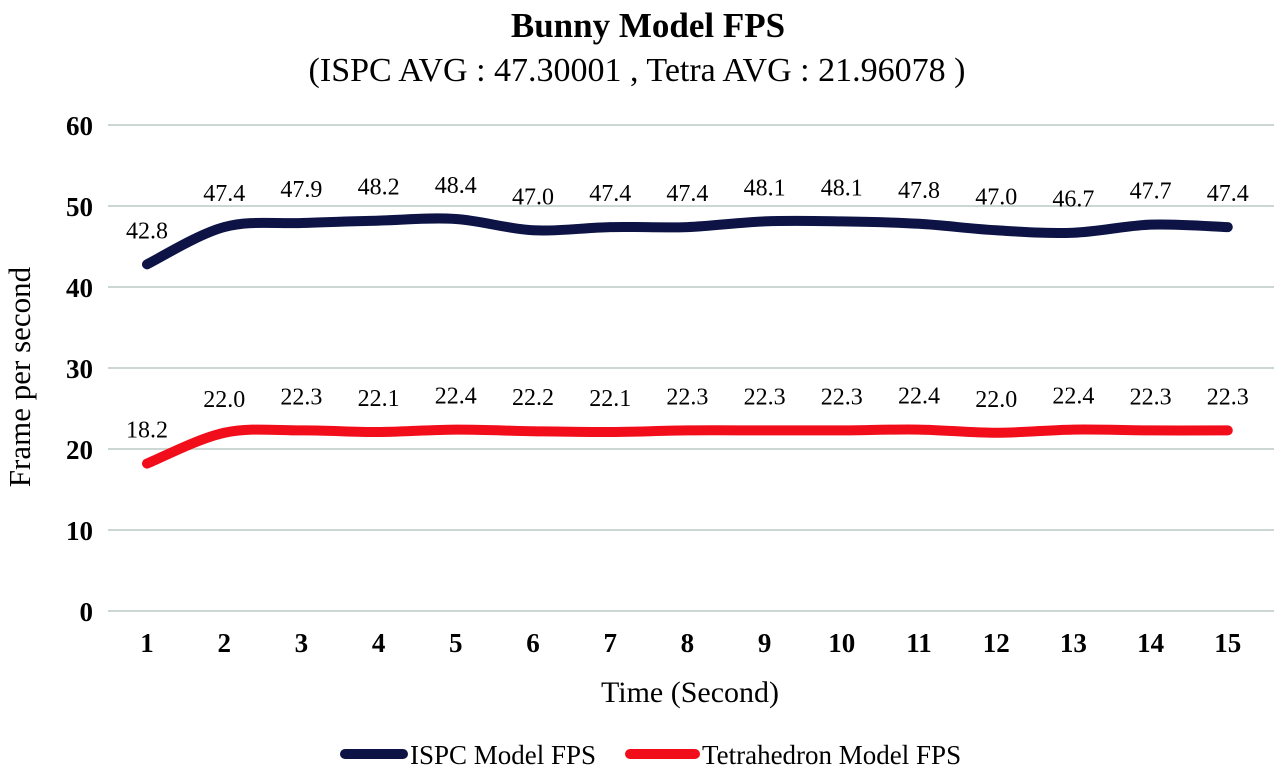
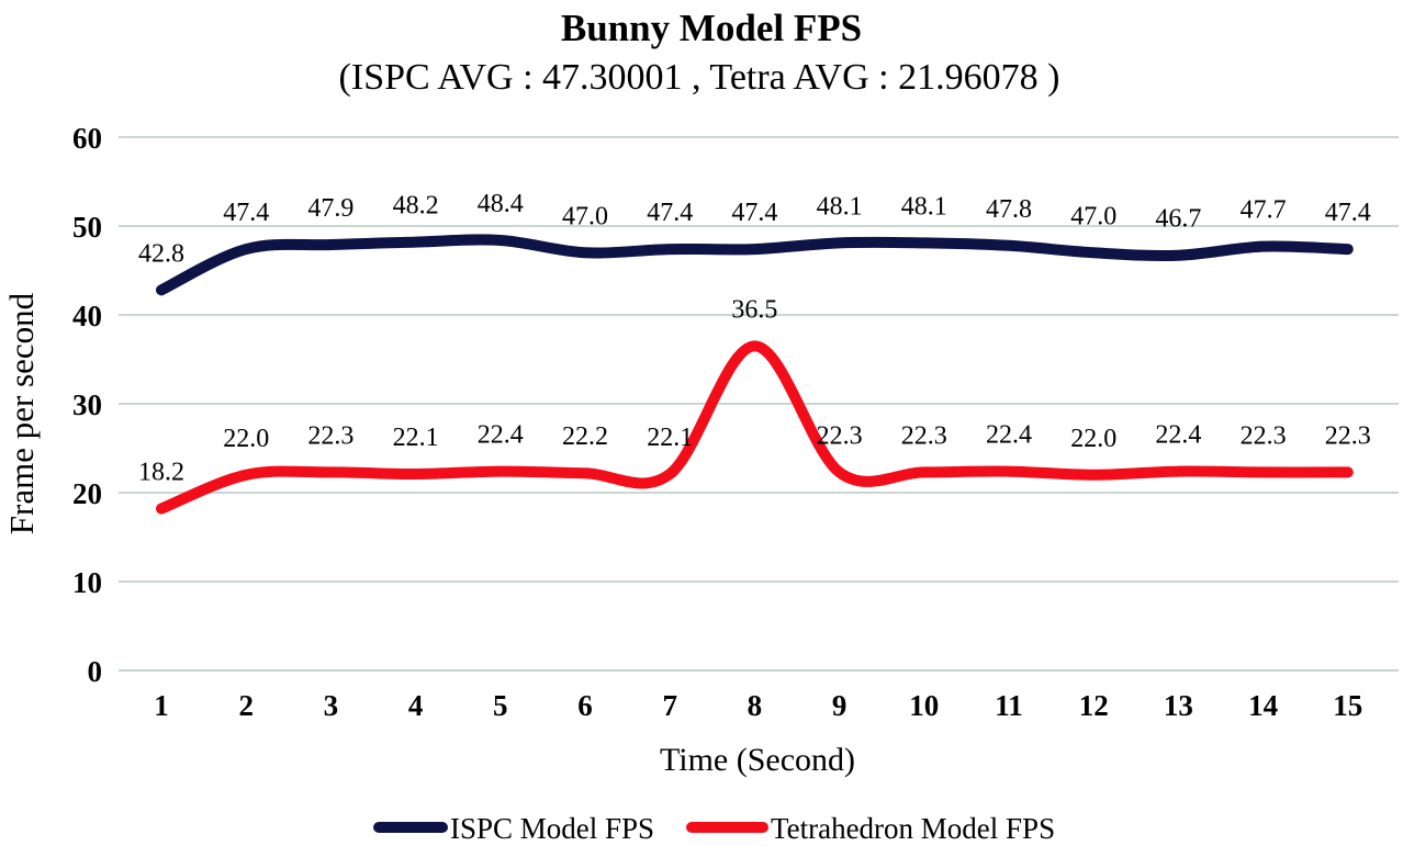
Tetrahedron Model FPS/8: 22.3 -> 36.5
